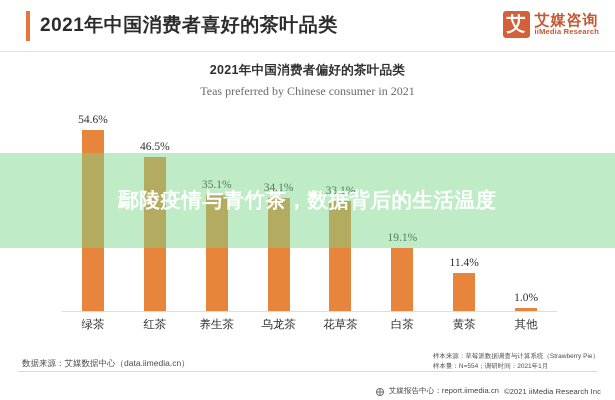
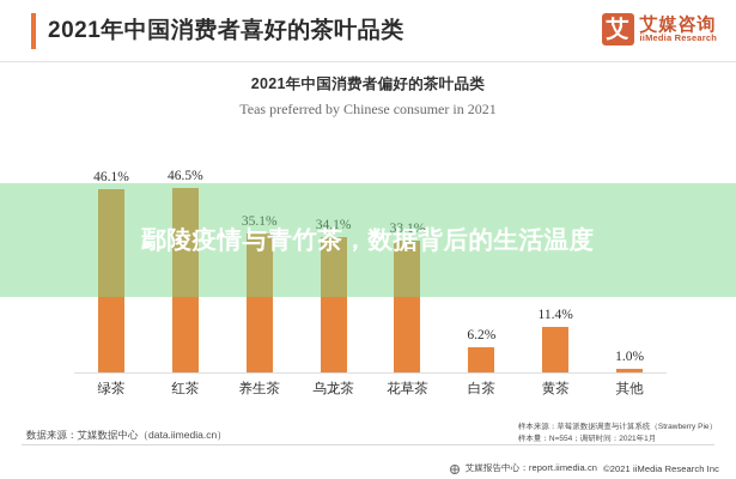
绿茶: 54.6% -> 46.1%
白茶: 19.1% -> 6.2%
